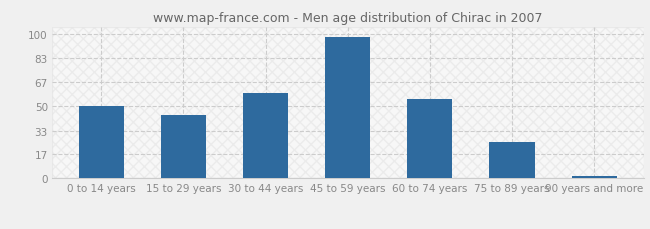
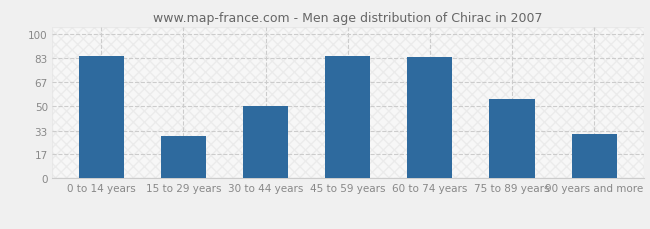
0 to 14 years: 50 -> 85
15 to 29 years: 44 -> 29
30 to 44 years: 59 -> 50
45 to 59 years: 98 -> 85
60 to 74 years: 55 -> 84
75 to 89 years: 25 -> 55
90 years and more: 2 -> 31
